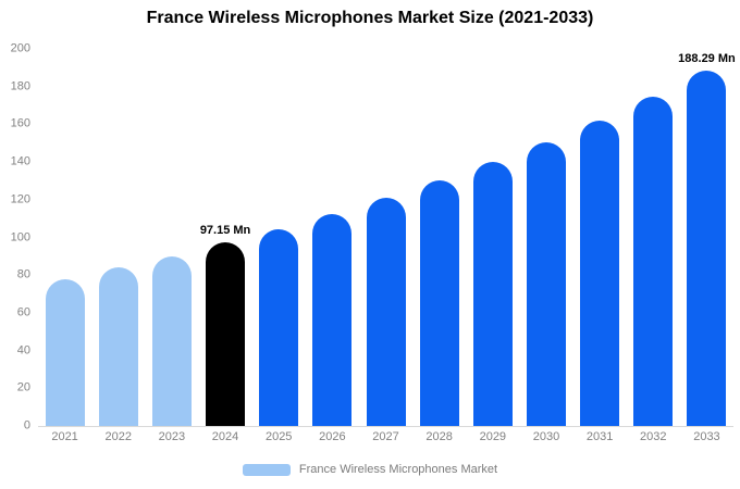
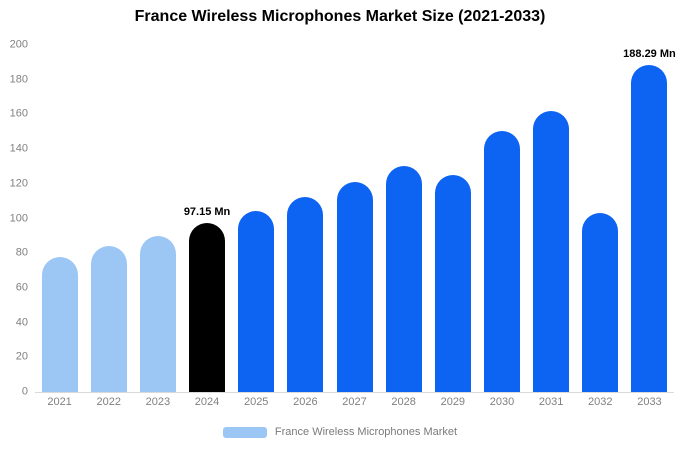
2029: 140 -> 125
2032: 174 -> 103
